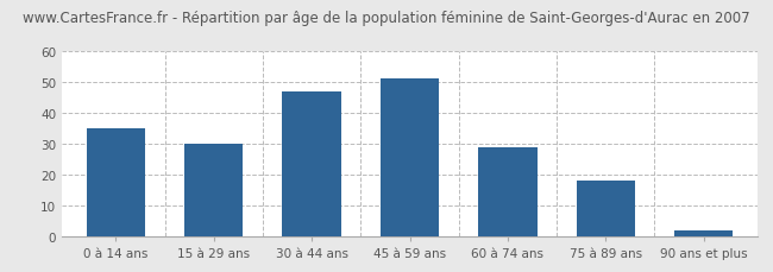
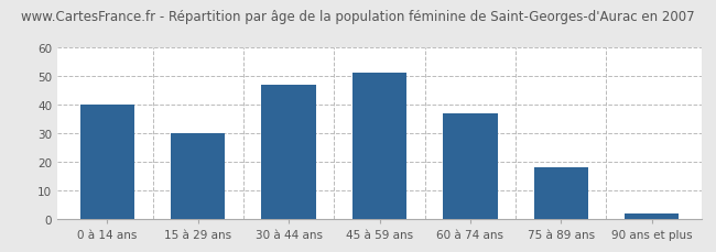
0 à 14 ans: 35 -> 40
60 à 74 ans: 29 -> 37
